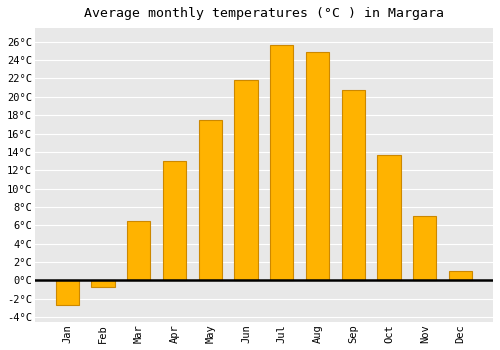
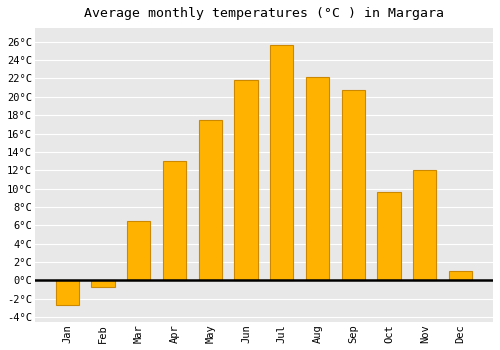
Aug: 24.9°C -> 22.2°C
Oct: 13.7°C -> 9.6°C
Nov: 7.0°C -> 12.0°C
